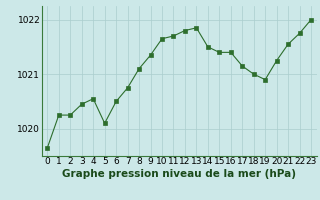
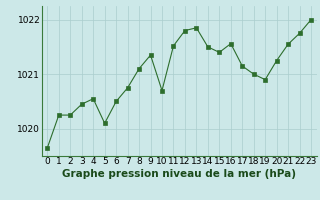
10: 1021.65 -> 1020.70
11: 1021.70 -> 1021.52
16: 1021.40 -> 1021.56
